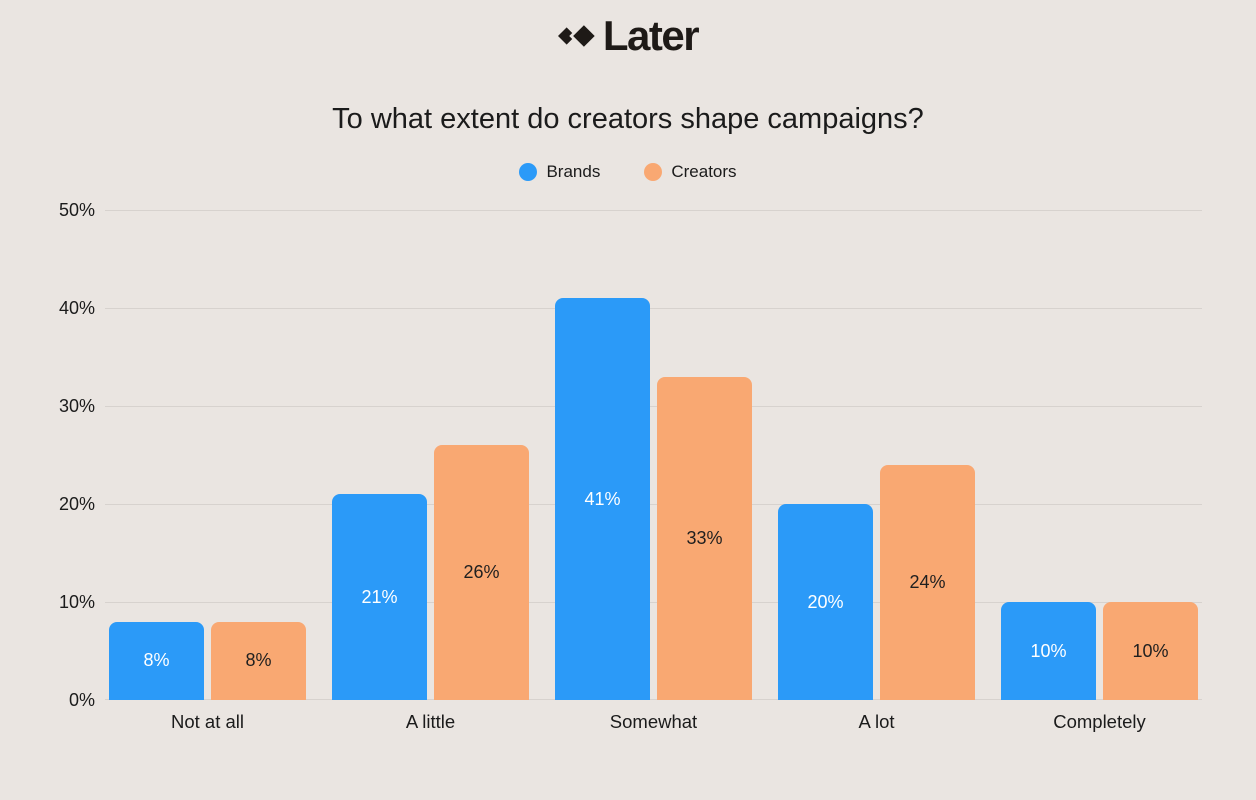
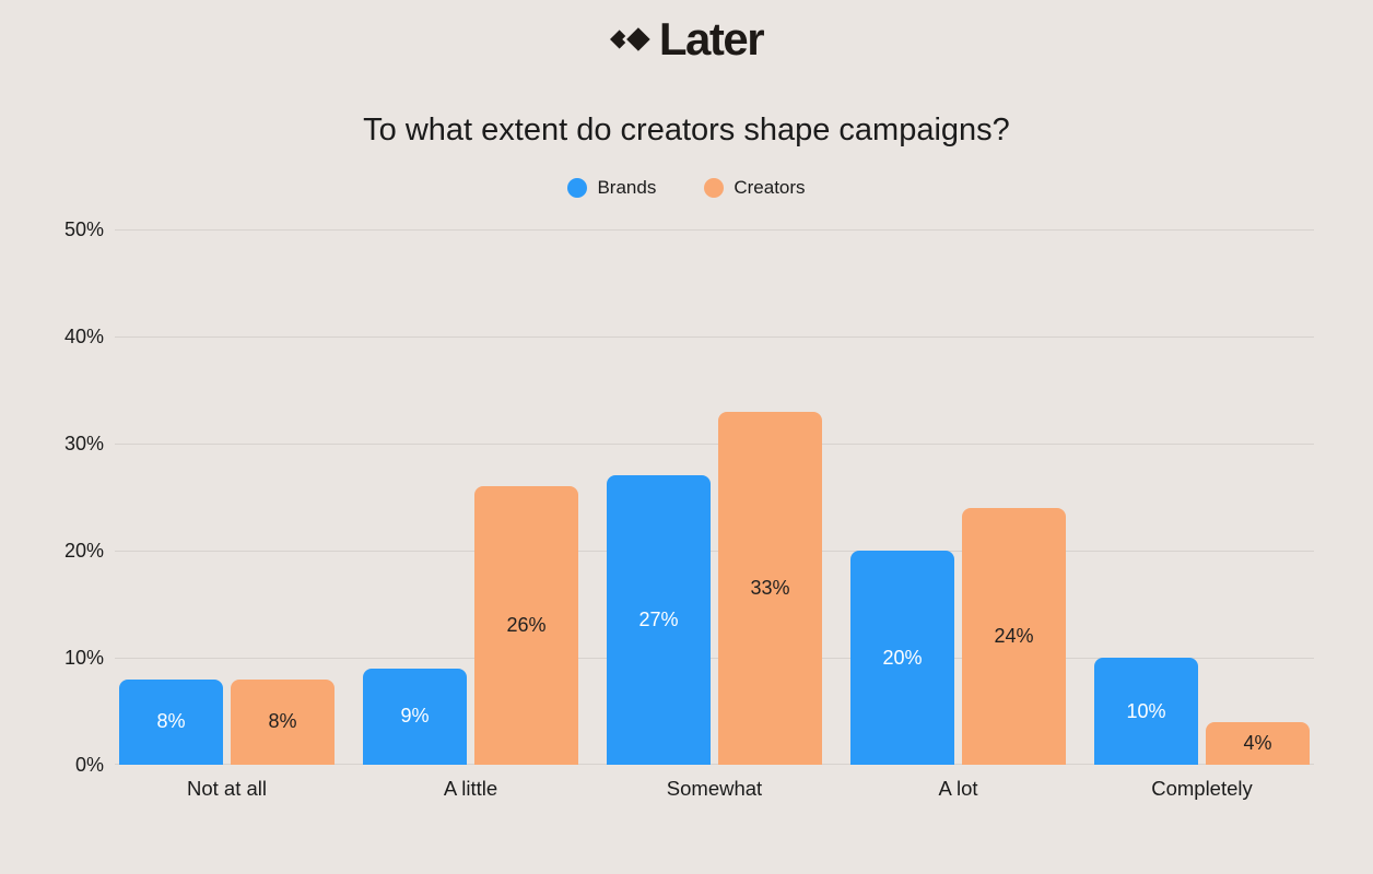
Brands/A little: 21% -> 9%
Brands/Somewhat: 41% -> 27%
Creators/Completely: 10% -> 4%
